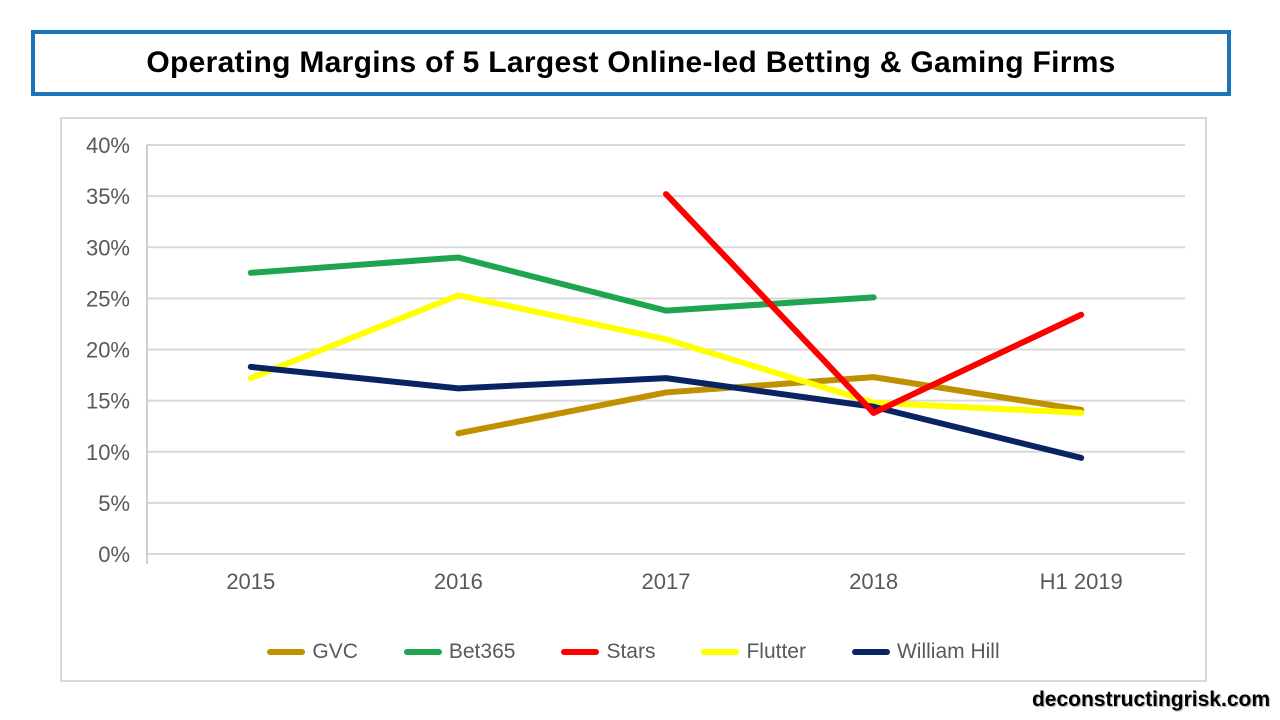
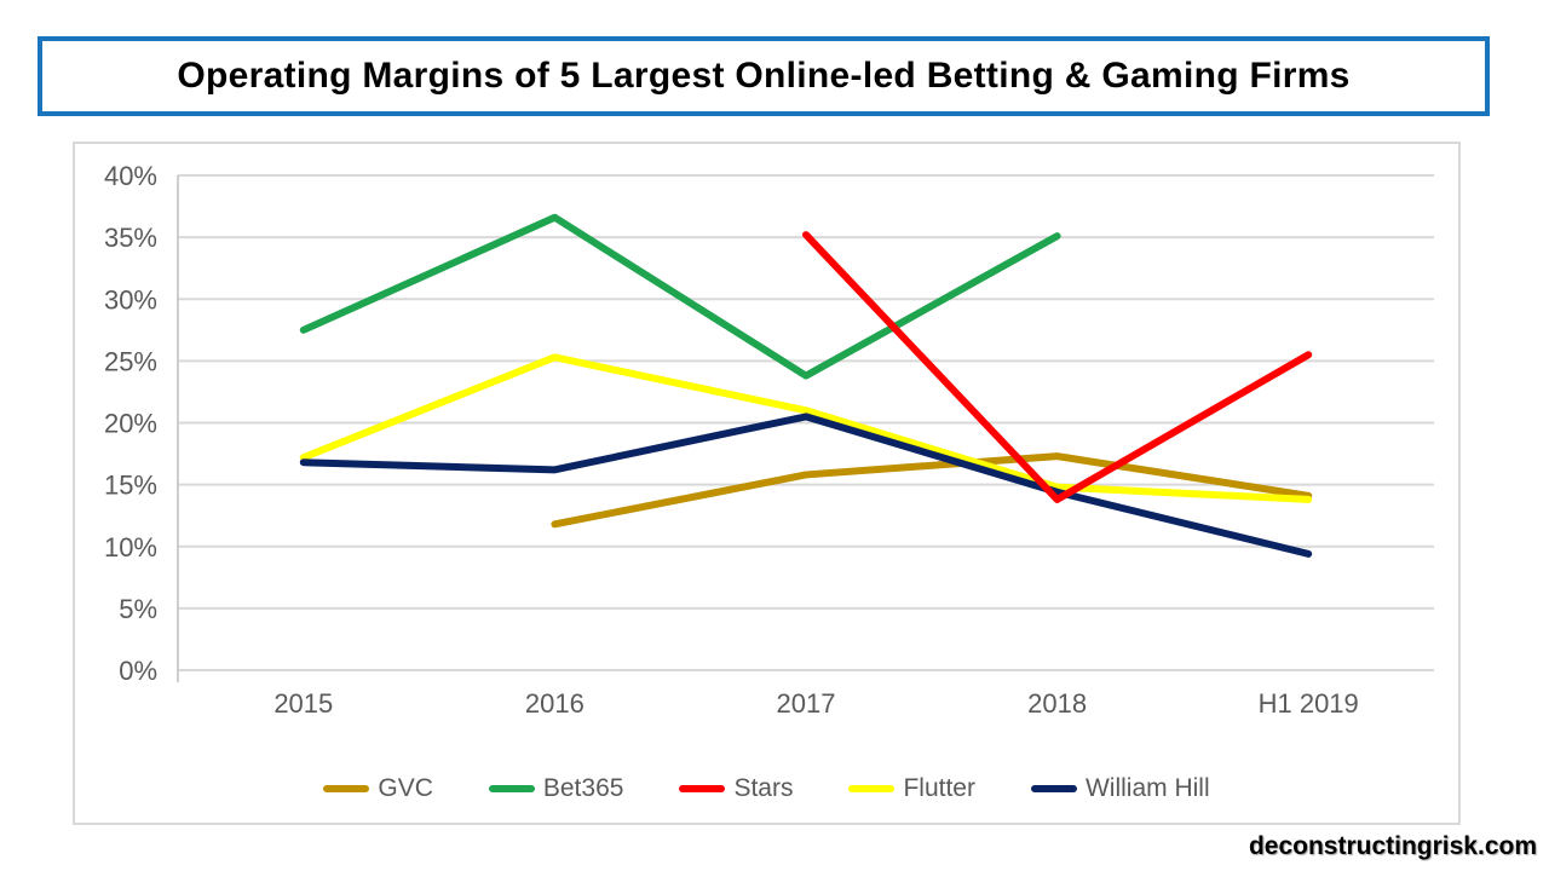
William Hill/2015: 18.3% -> 16.8%
Bet365/2016: 29.0% -> 36.6%
William Hill/2017: 17.2% -> 20.5%
Bet365/2018: 25.1% -> 35.1%
Stars/H1 2019: 23.4% -> 25.5%
